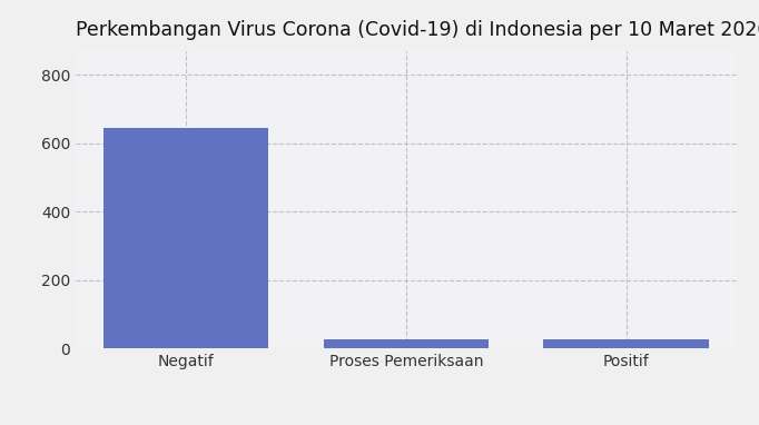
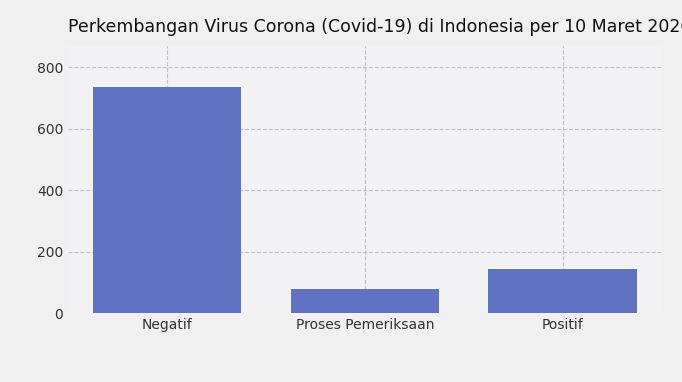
Negatif: 645 -> 735
Proses Pemeriksaan: 28 -> 80
Positif: 27 -> 145
